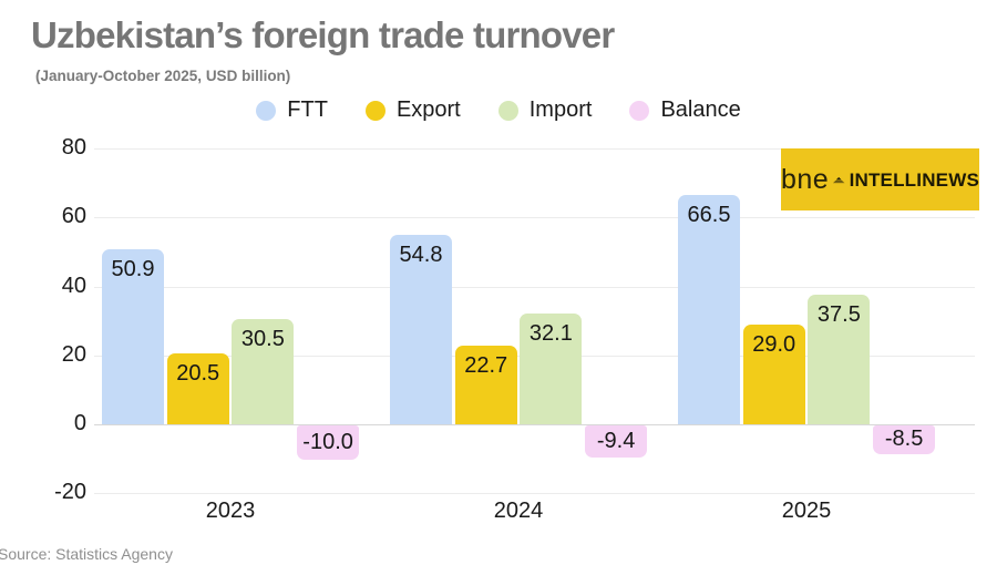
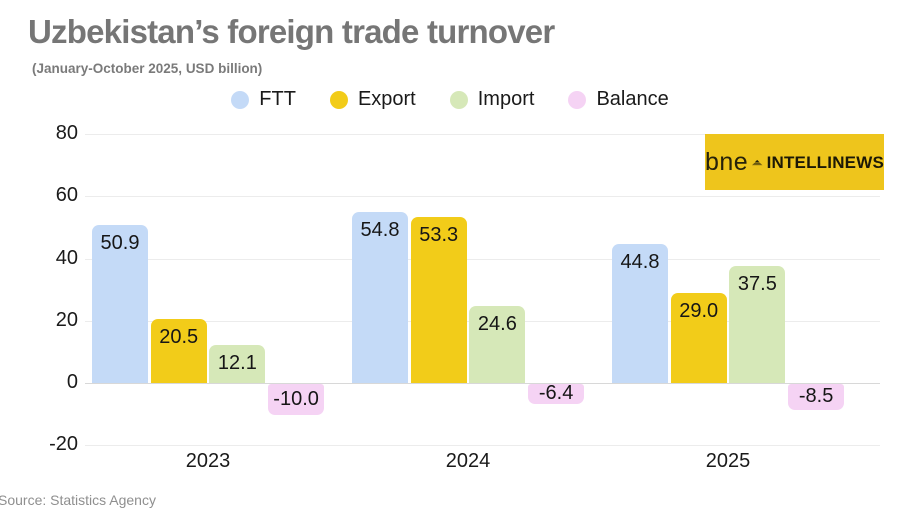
Import/2023: 30.5 -> 12.1
Export/2024: 22.7 -> 53.3
Import/2024: 32.1 -> 24.6
Balance/2024: -9.4 -> -6.4
FTT/2025: 66.5 -> 44.8
